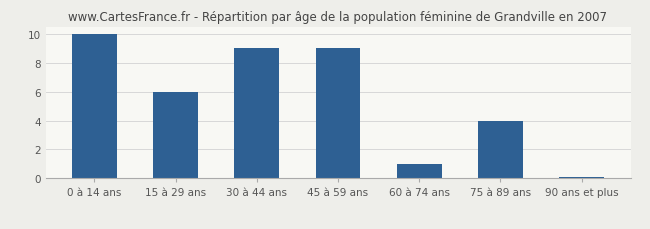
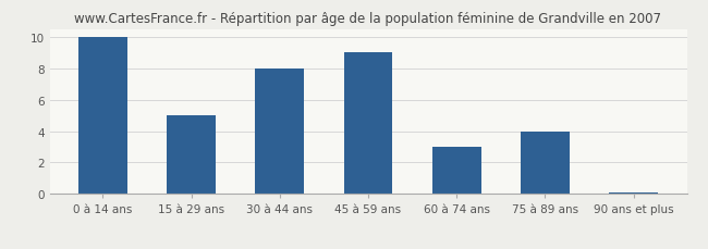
15 à 29 ans: 6.0 -> 5.0
30 à 44 ans: 9.0 -> 8.0
60 à 74 ans: 1.0 -> 3.0
